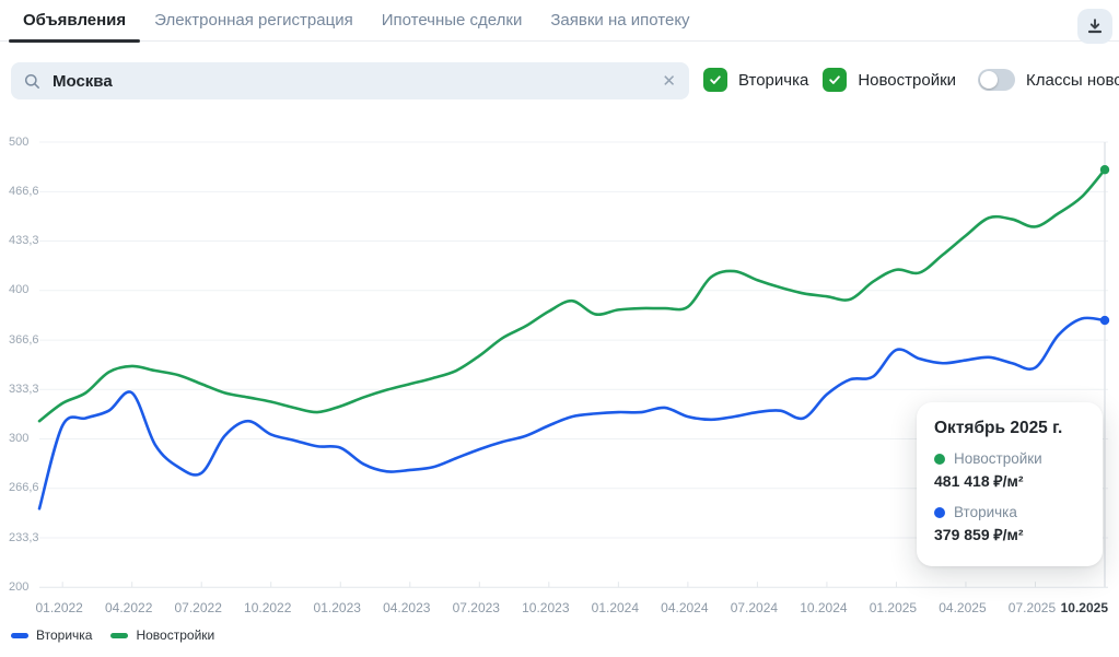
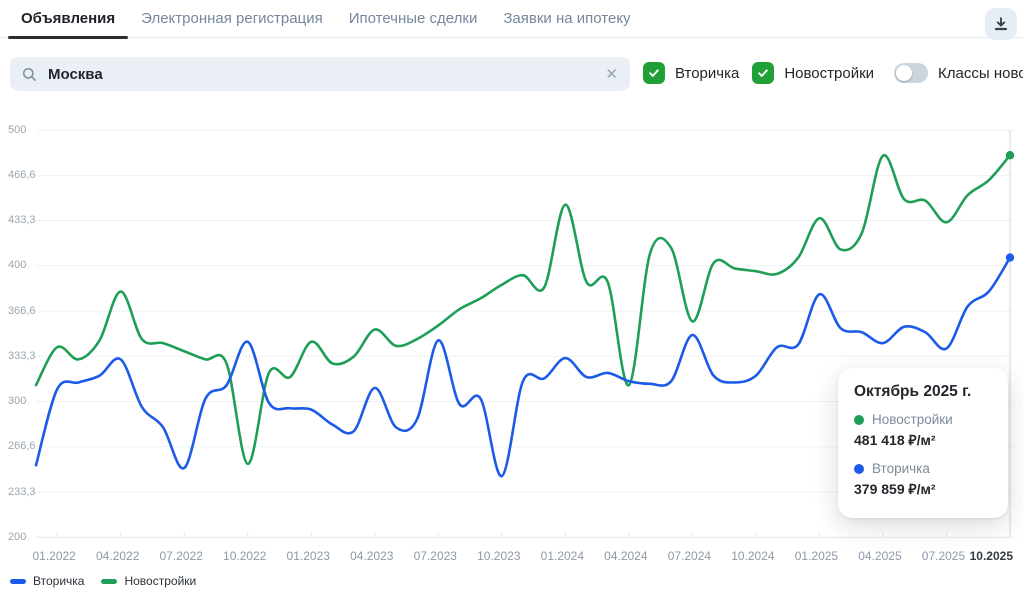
Новостройки/01.2022: 324 -> 340
Новостройки/04.2022: 349 -> 381
Вторичка/07.2022: 277 -> 251
Новостройки/10.2022: 325 -> 254
Вторичка/10.2022: 303 -> 344
Новостройки/01.2023: 322 -> 344
Новостройки/04.2023: 337 -> 353
Вторичка/04.2023: 279 -> 310
Вторичка/07.2023: 293 -> 345
Вторичка/10.2023: 309 -> 245
Новостройки/01.2024: 387 -> 445
Вторичка/01.2024: 318 -> 332
Новостройки/04.2024: 389 -> 312
Новостройки/07.2024: 407 -> 359
Вторичка/07.2024: 318 -> 349
Вторичка/10.2024: 330 -> 319
Новостройки/01.2025: 414 -> 435
Вторичка/01.2025: 360 -> 379
Новостройки/04.2025: 437 -> 481
Вторичка/04.2025: 353 -> 343
Новостройки/07.2025: 443 -> 432
Вторичка/07.2025: 348 -> 339
Вторичка/10.2025: 380 -> 406
